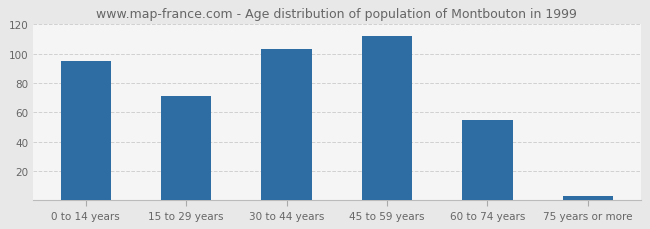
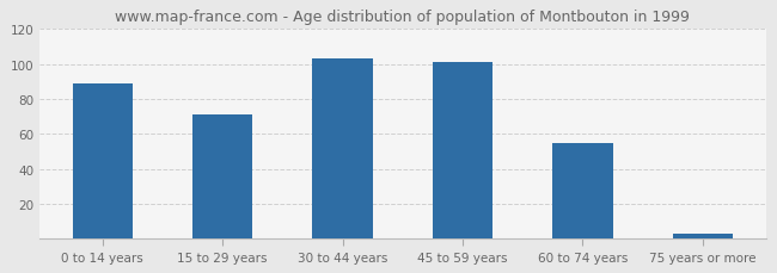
0 to 14 years: 95 -> 89
45 to 59 years: 112 -> 101
